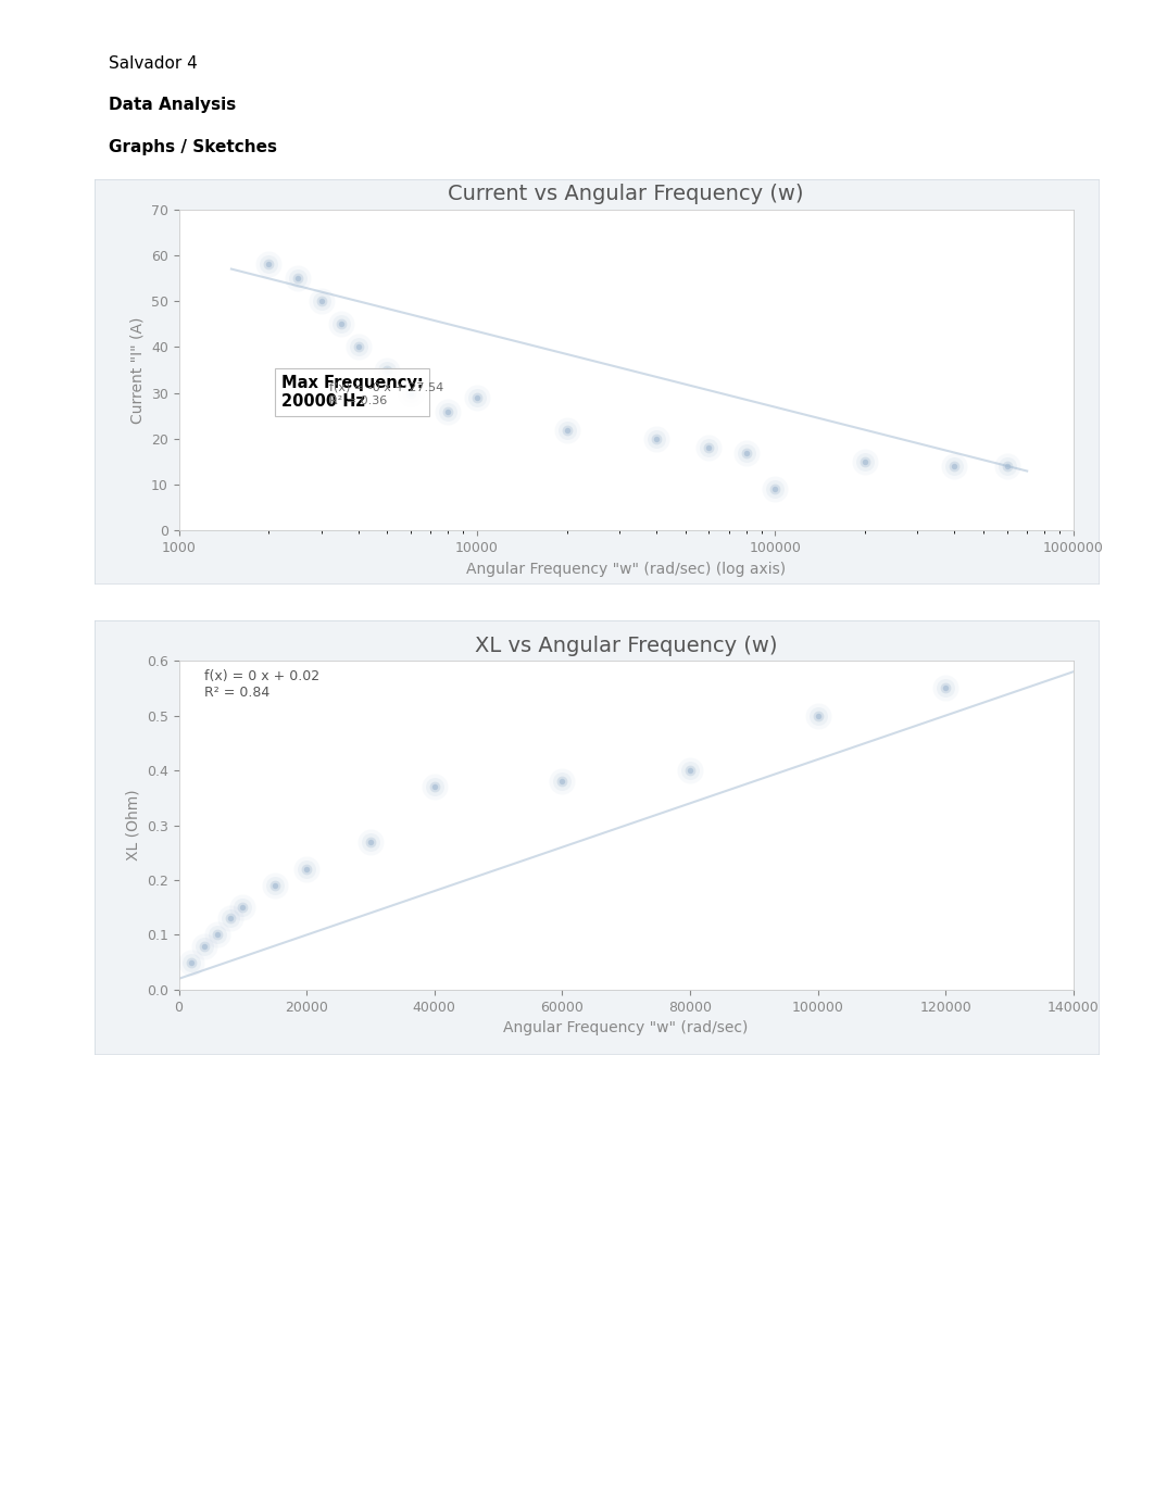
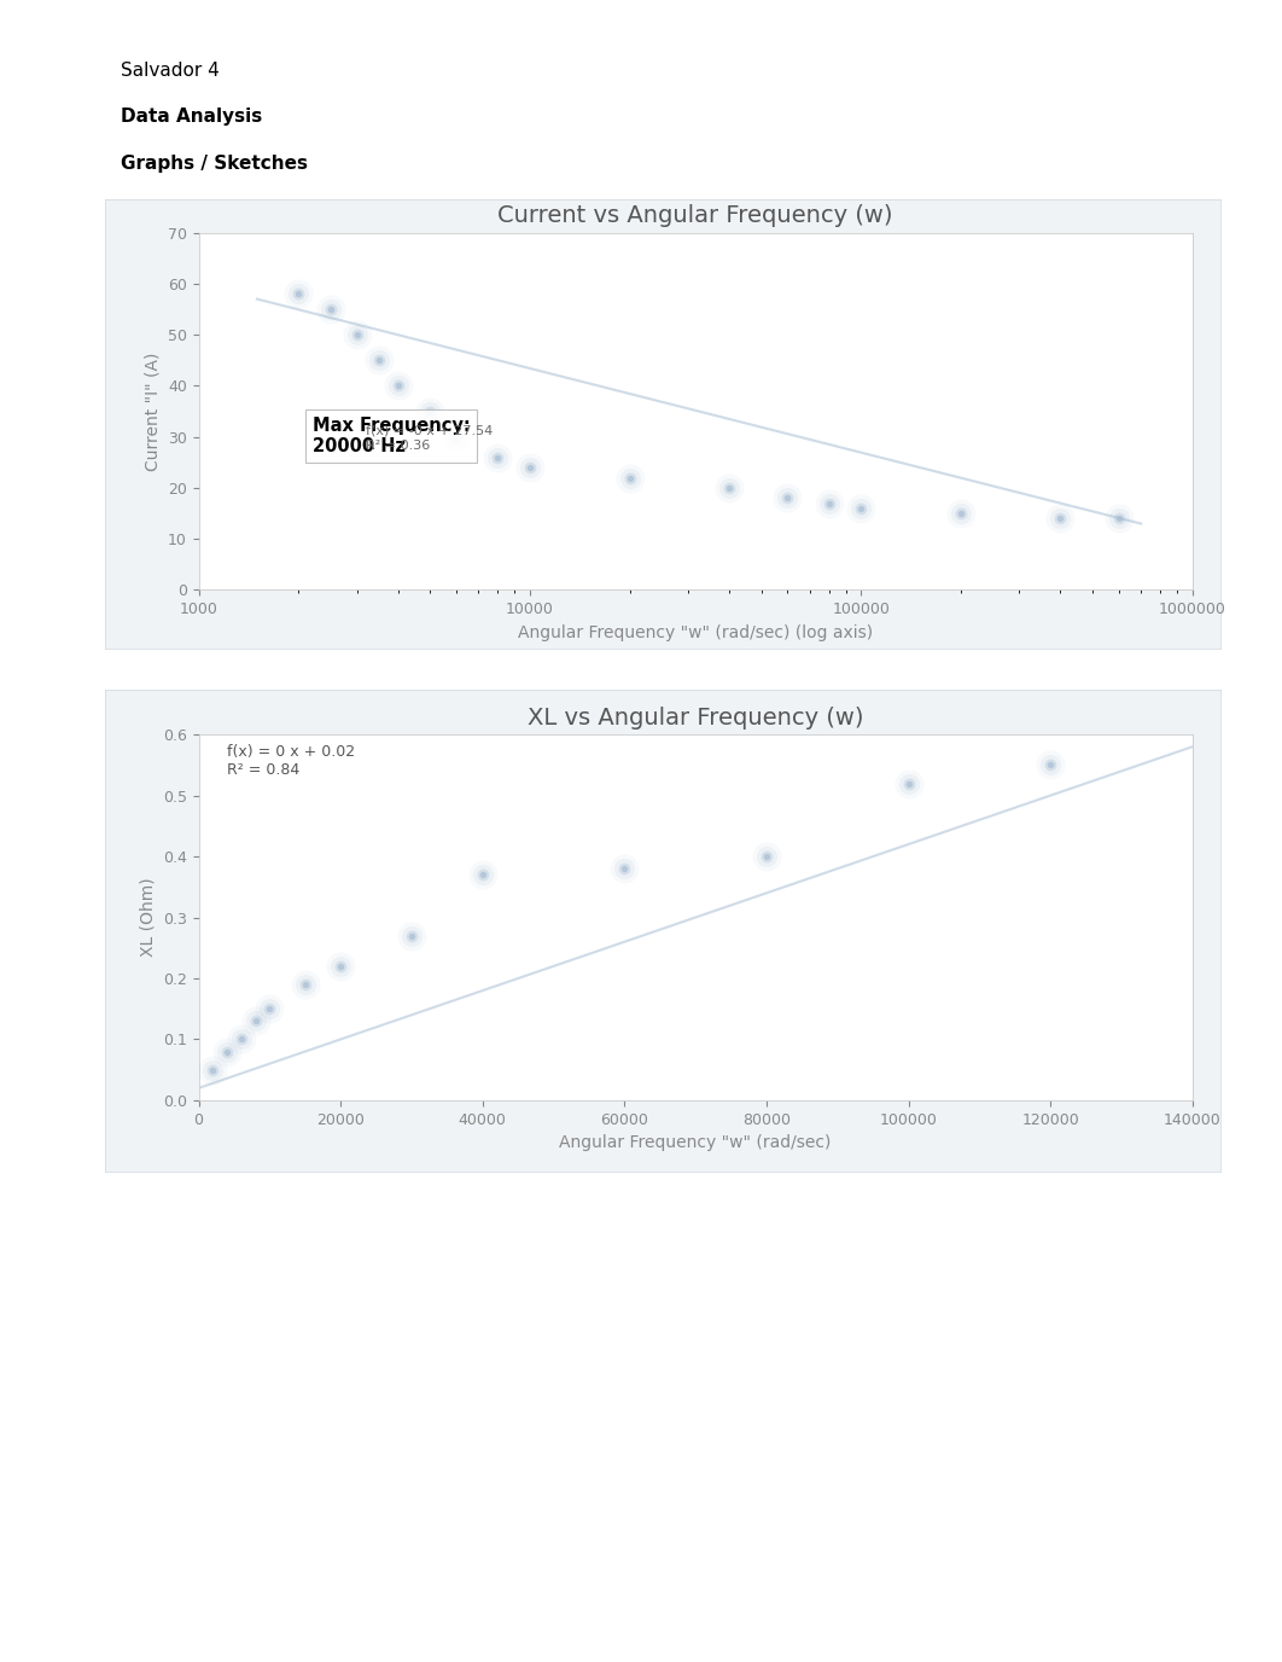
Current vs Angular Frequency (w)/10000: 29 -> 24
Current vs Angular Frequency (w)/100000: 9 -> 16
XL vs Angular Frequency (w)/100000: 0.50 -> 0.52
